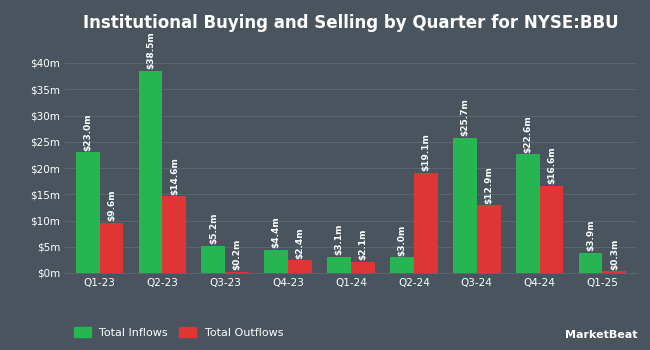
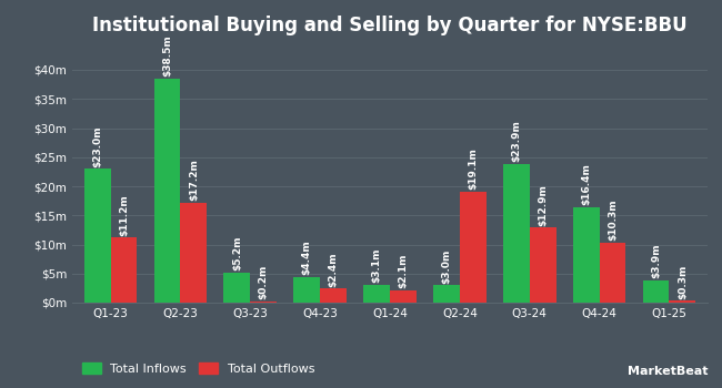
Total Outflows/Q1-23: $9.6m -> $11.2m
Total Outflows/Q2-23: $14.6m -> $17.2m
Total Inflows/Q3-24: $25.7m -> $23.9m
Total Inflows/Q4-24: $22.6m -> $16.4m
Total Outflows/Q4-24: $16.6m -> $10.3m
